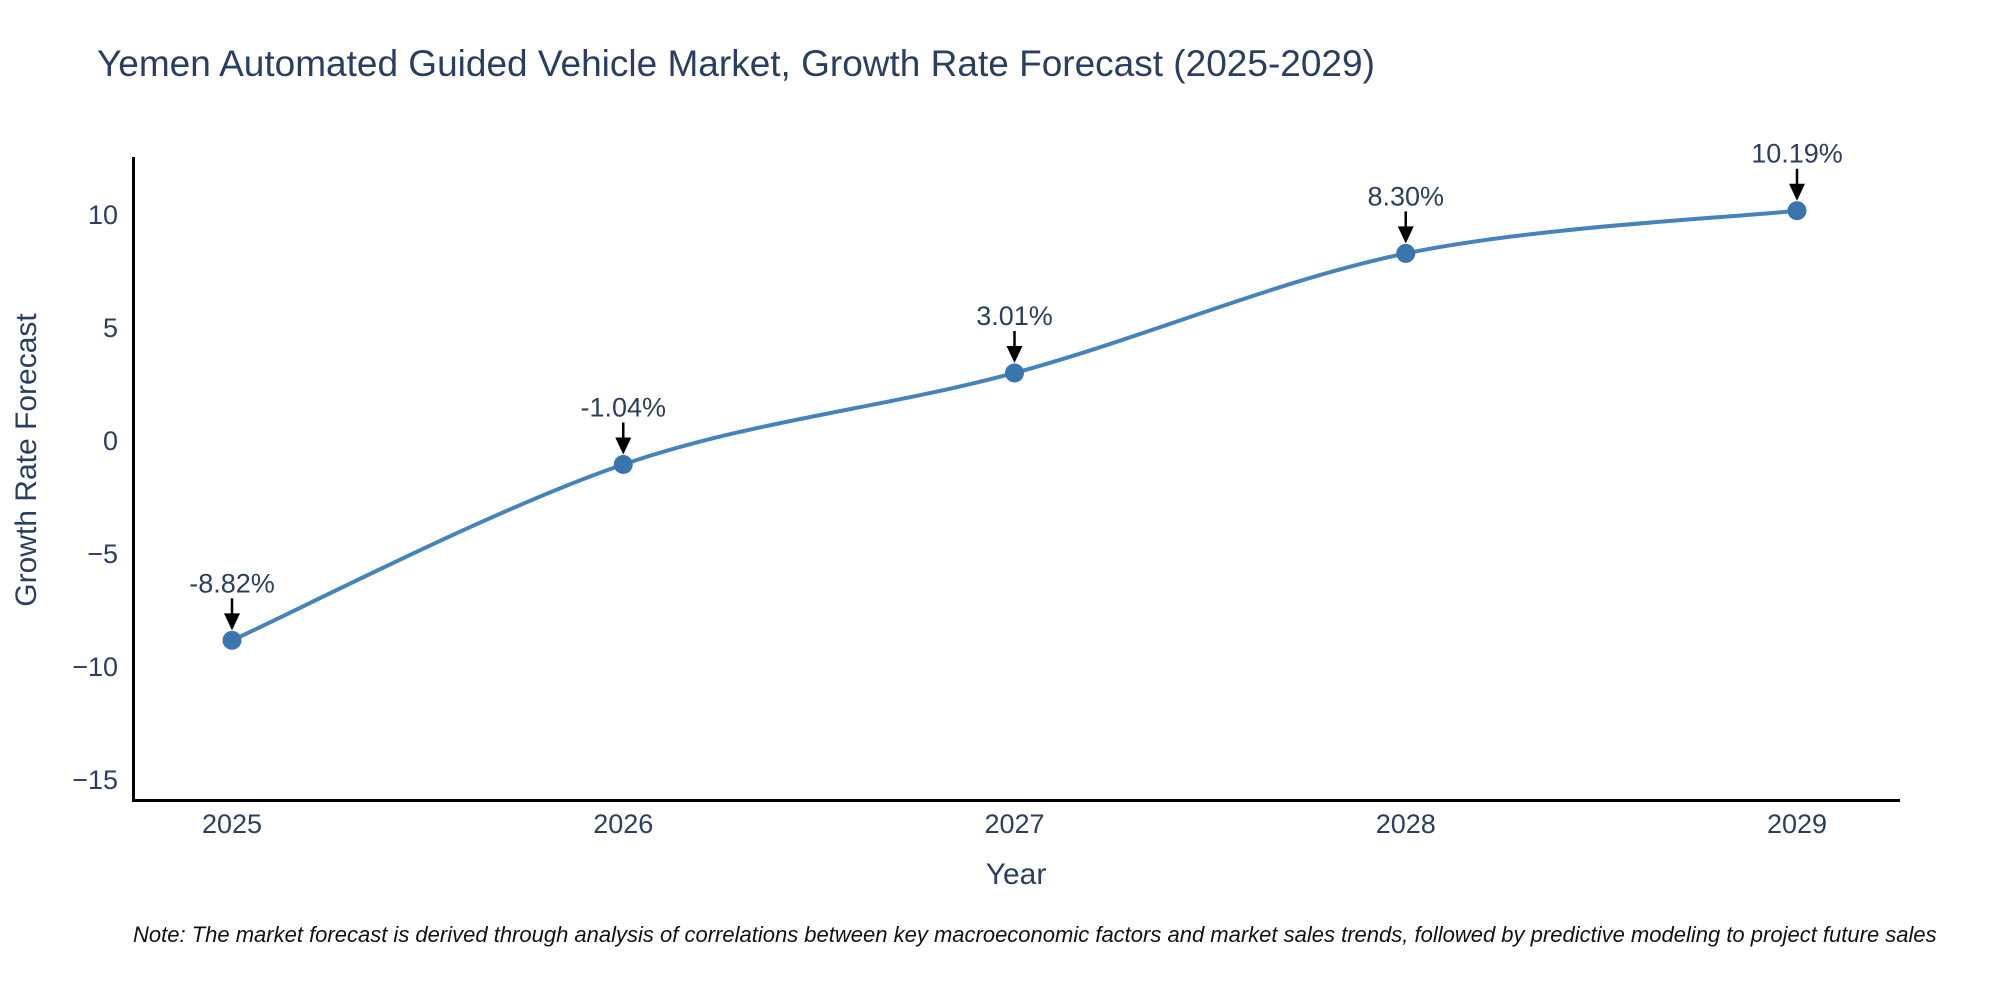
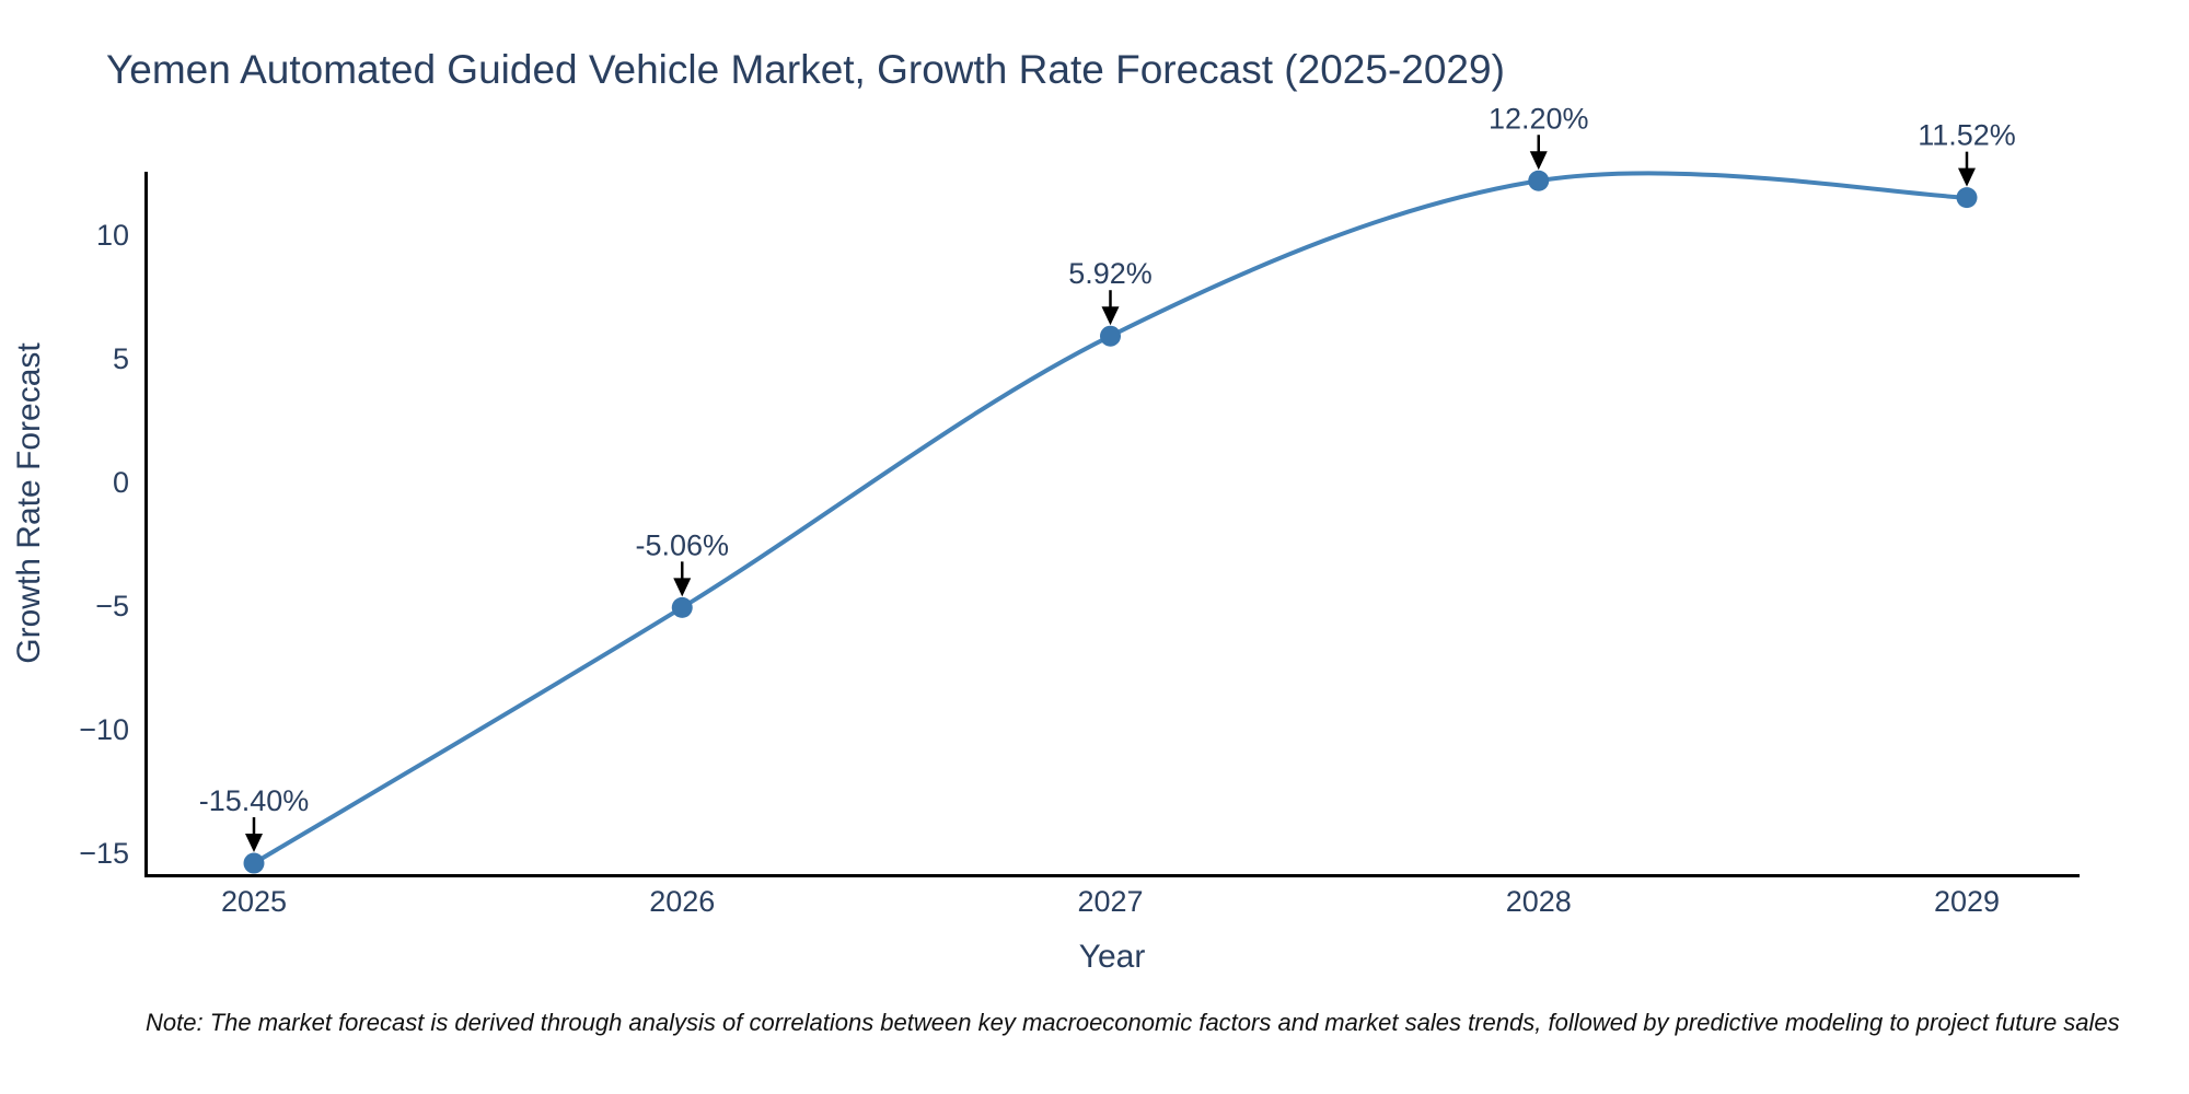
2025: -8.82% -> -15.40%
2026: -1.04% -> -5.06%
2027: 3.01% -> 5.92%
2028: 8.30% -> 12.20%
2029: 10.19% -> 11.52%
